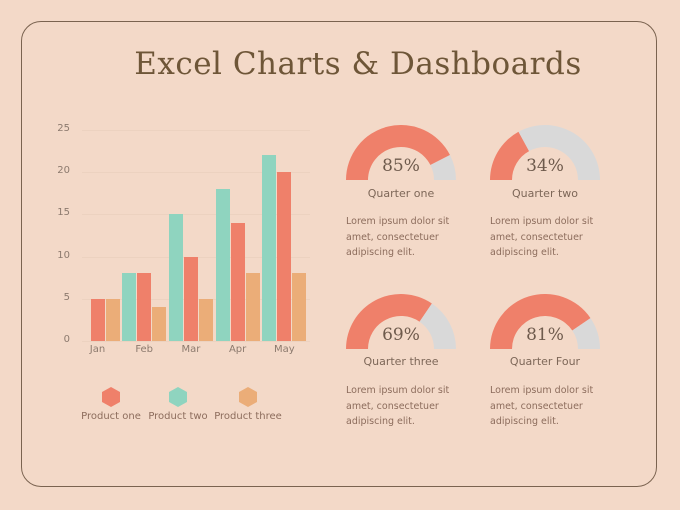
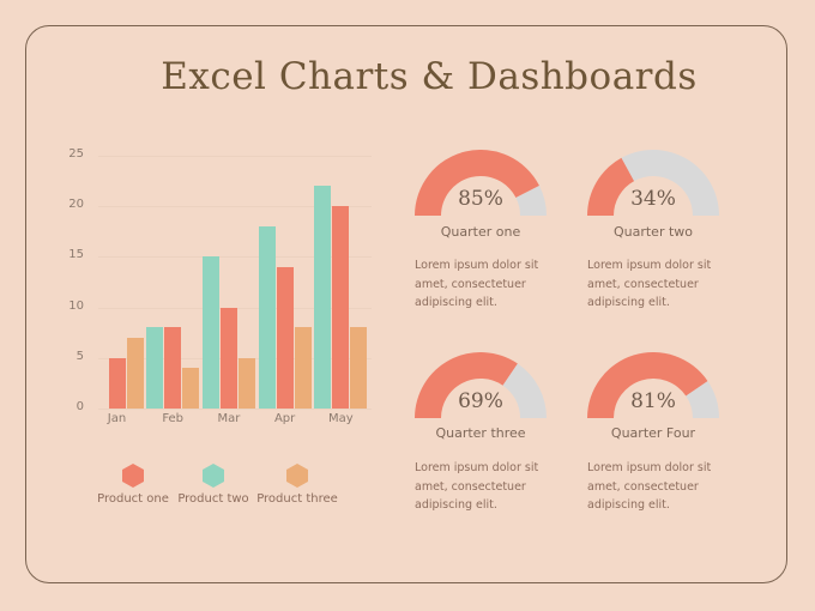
Product three/Jan: 5 -> 7
